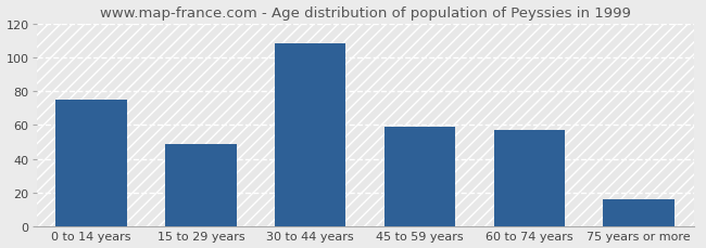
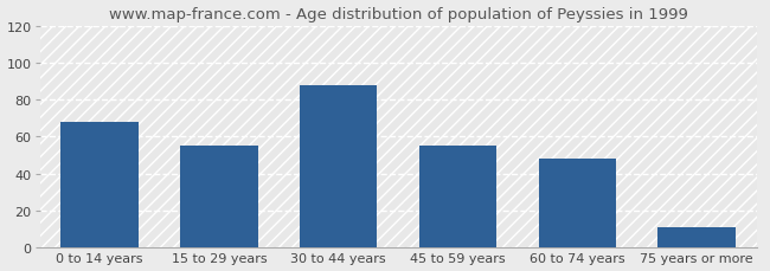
0 to 14 years: 75 -> 68
15 to 29 years: 49 -> 55
30 to 44 years: 108 -> 88
45 to 59 years: 59 -> 55
60 to 74 years: 57 -> 48
75 years or more: 16 -> 11
